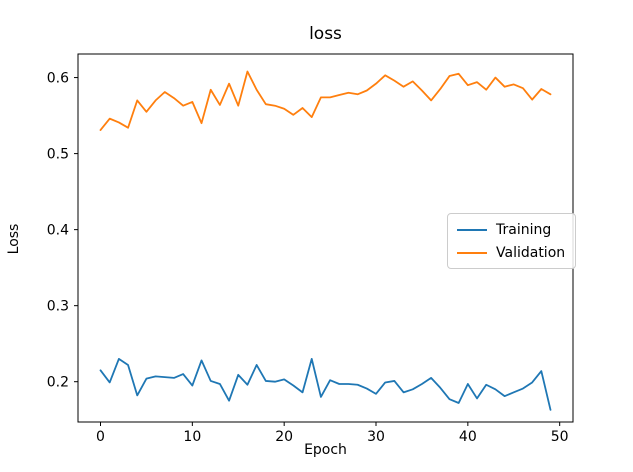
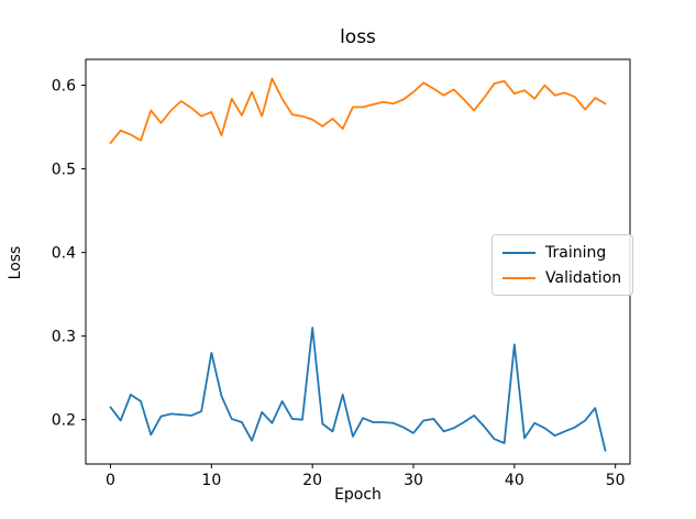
Training/10: 0.20 -> 0.28
Training/20: 0.20 -> 0.31
Training/40: 0.20 -> 0.29
